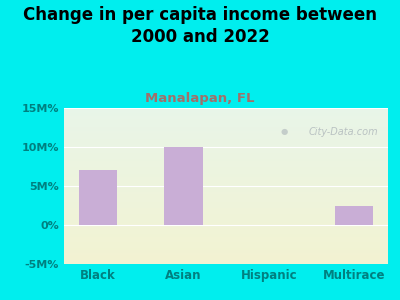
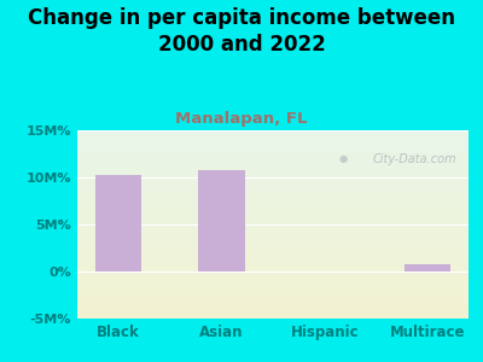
Black: 7.0M% -> 10.2M%
Asian: 10.0M% -> 10.8M%
Multirace: 2.5M% -> 0.8M%
